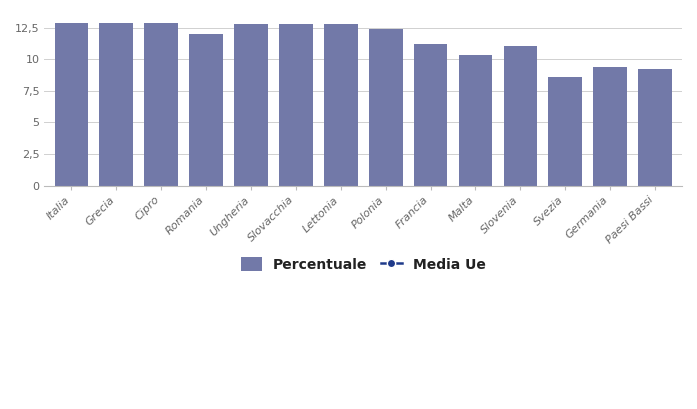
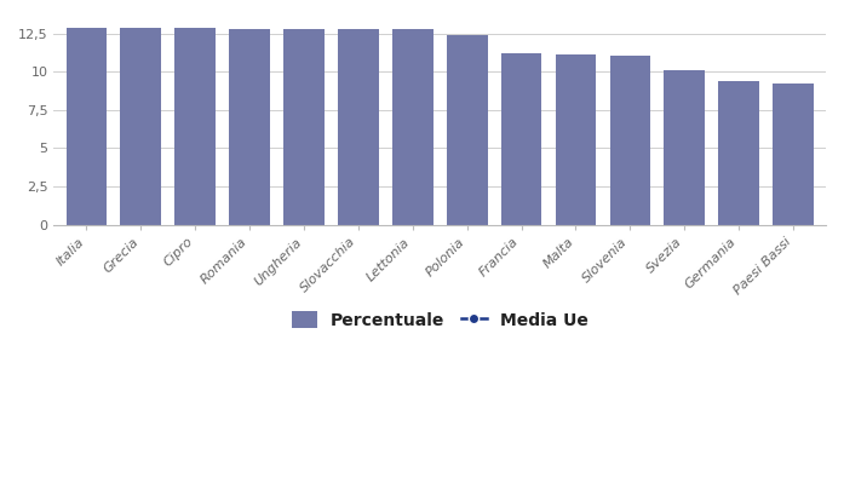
Romania: 12,0 -> 12,8
Malta: 10,3 -> 11,1
Svezia: 8,6 -> 10,1
